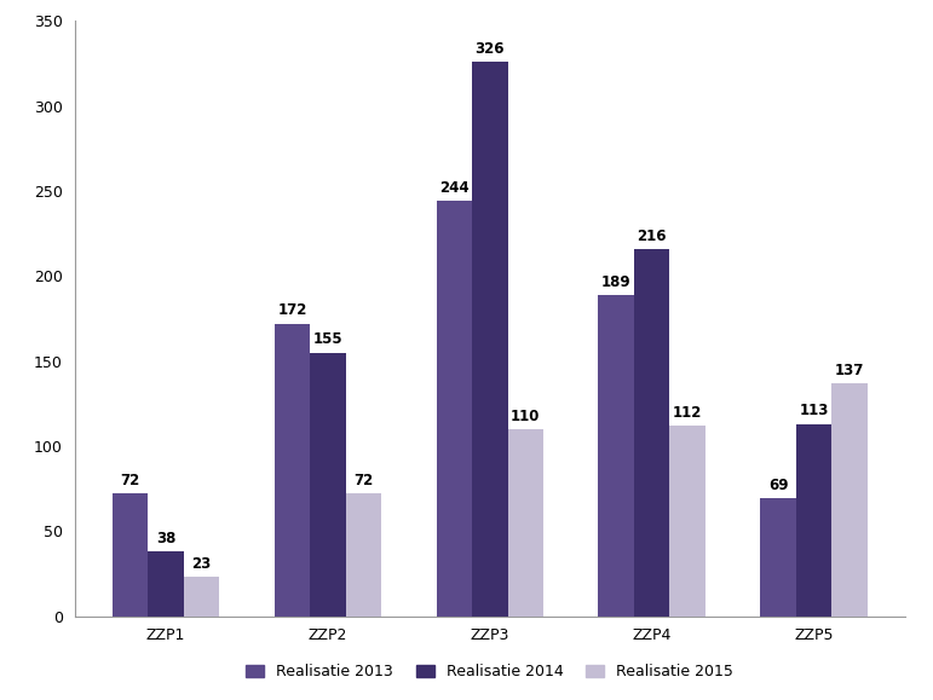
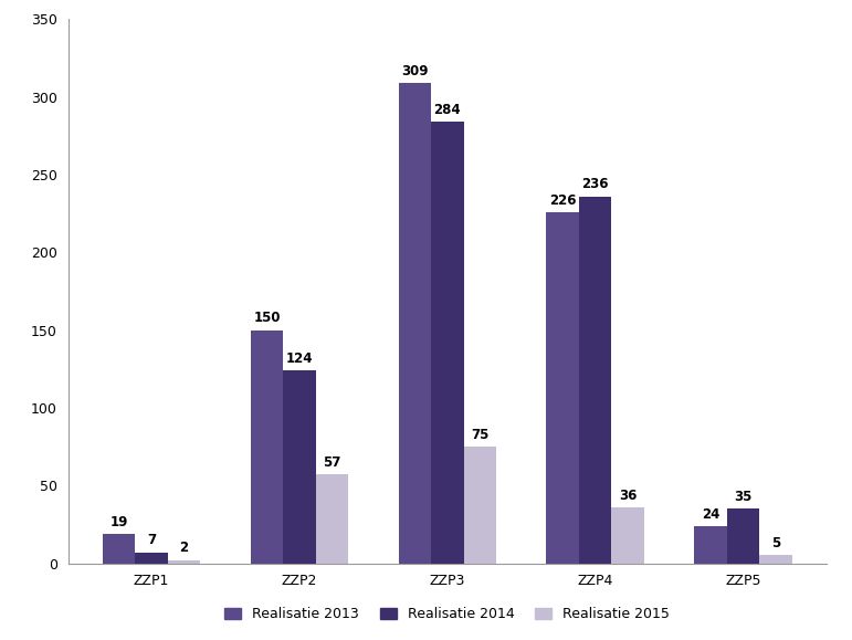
Realisatie 2013/ZZP1: 72 -> 19
Realisatie 2014/ZZP1: 38 -> 7
Realisatie 2015/ZZP1: 23 -> 2
Realisatie 2013/ZZP2: 172 -> 150
Realisatie 2014/ZZP2: 155 -> 124
Realisatie 2015/ZZP2: 72 -> 57
Realisatie 2013/ZZP3: 244 -> 309
Realisatie 2014/ZZP3: 326 -> 284
Realisatie 2015/ZZP3: 110 -> 75
Realisatie 2013/ZZP4: 189 -> 226
Realisatie 2014/ZZP4: 216 -> 236
Realisatie 2015/ZZP4: 112 -> 36
Realisatie 2013/ZZP5: 69 -> 24
Realisatie 2014/ZZP5: 113 -> 35
Realisatie 2015/ZZP5: 137 -> 5
